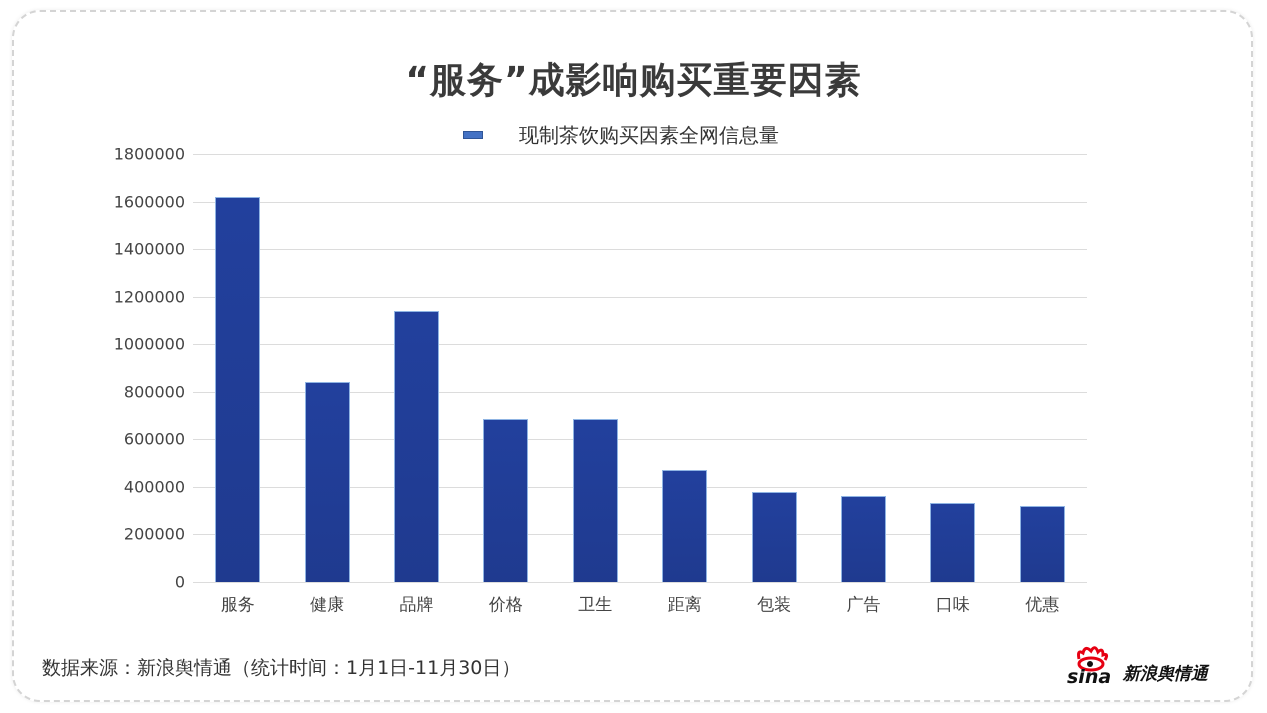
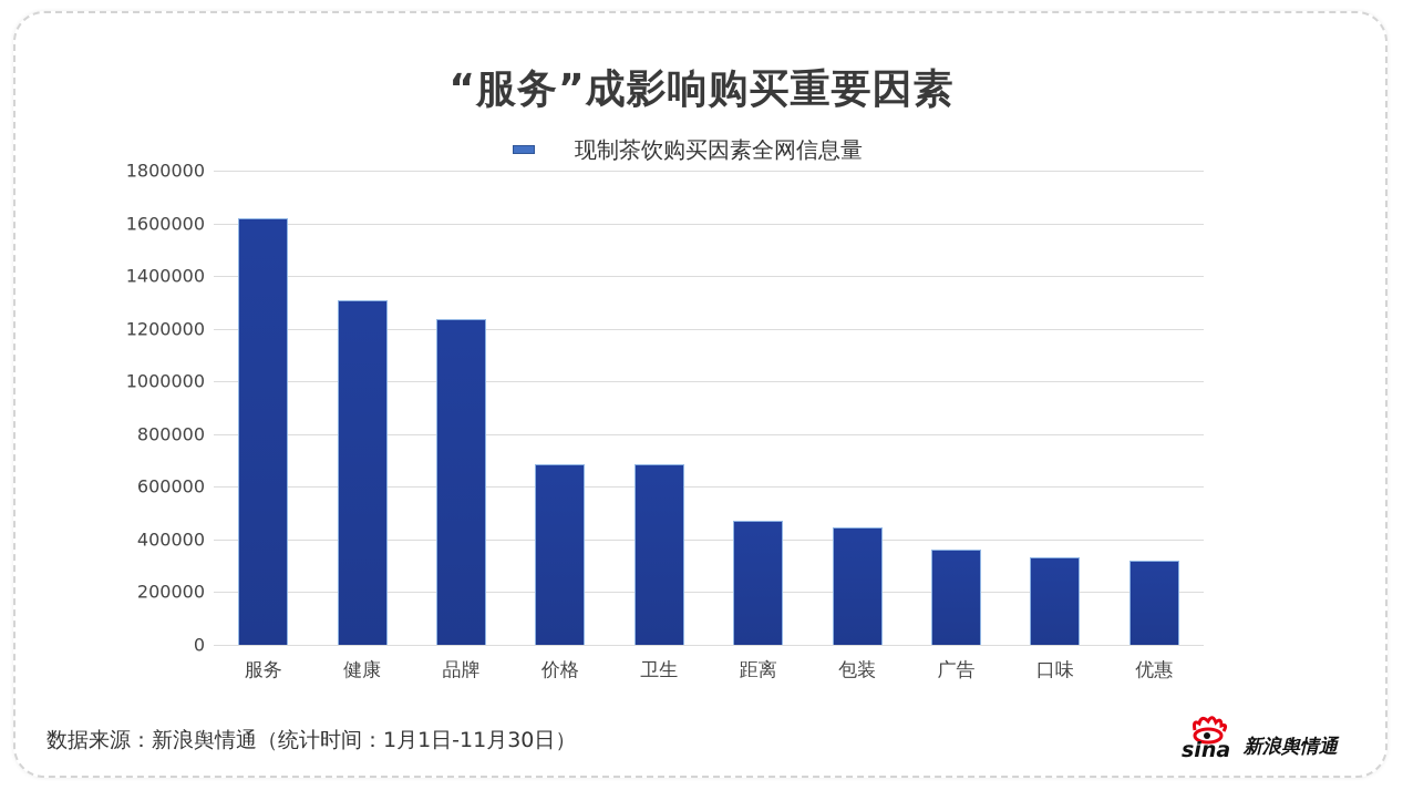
健康: 840000 -> 1310000
品牌: 1140000 -> 1240000
包装: 380000 -> 450000
